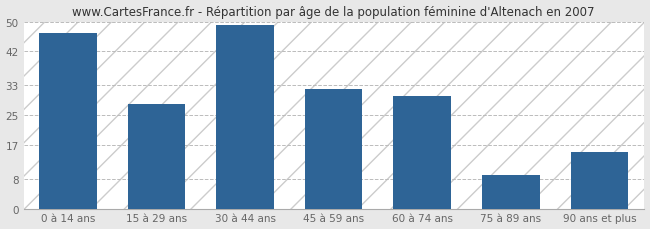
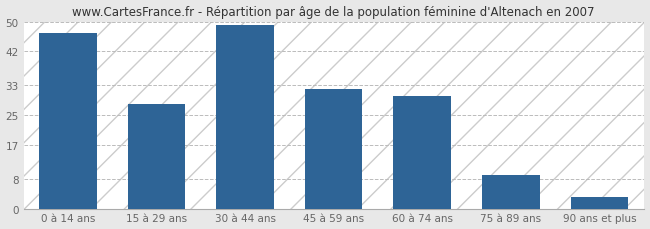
90 ans et plus: 15 -> 3
